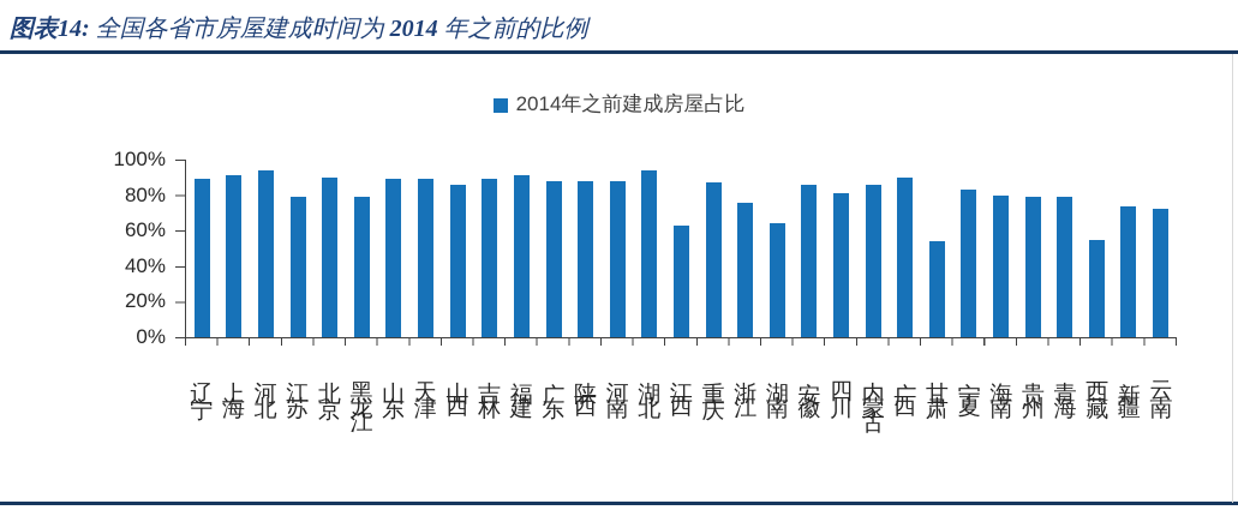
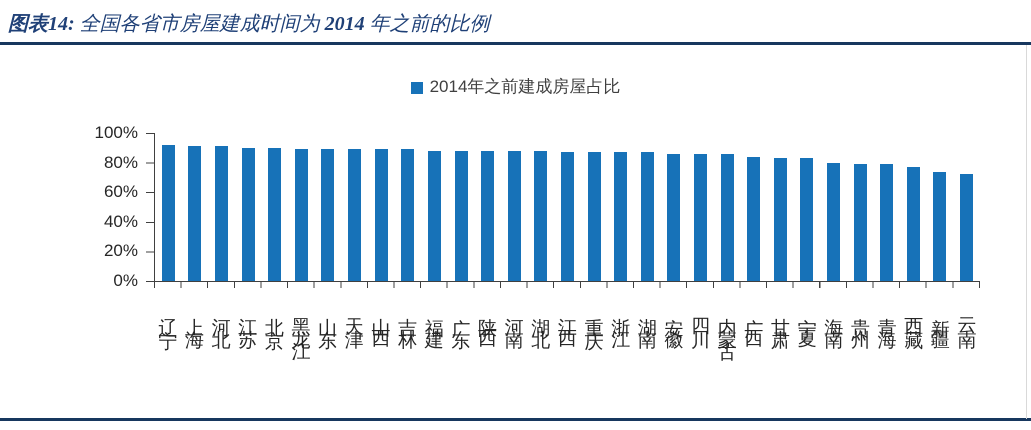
辽宁: 89% -> 92%
河北: 94% -> 91%
江苏: 79% -> 90%
黑龙江: 79% -> 89%
山西: 86% -> 89%
福建: 91% -> 88%
湖北: 94% -> 88%
江西: 63% -> 87%
浙江: 76% -> 87%
湖南: 64% -> 87%
四川: 81% -> 86%
广西: 90% -> 84%
甘肃: 54% -> 83%
西藏: 55% -> 77%
